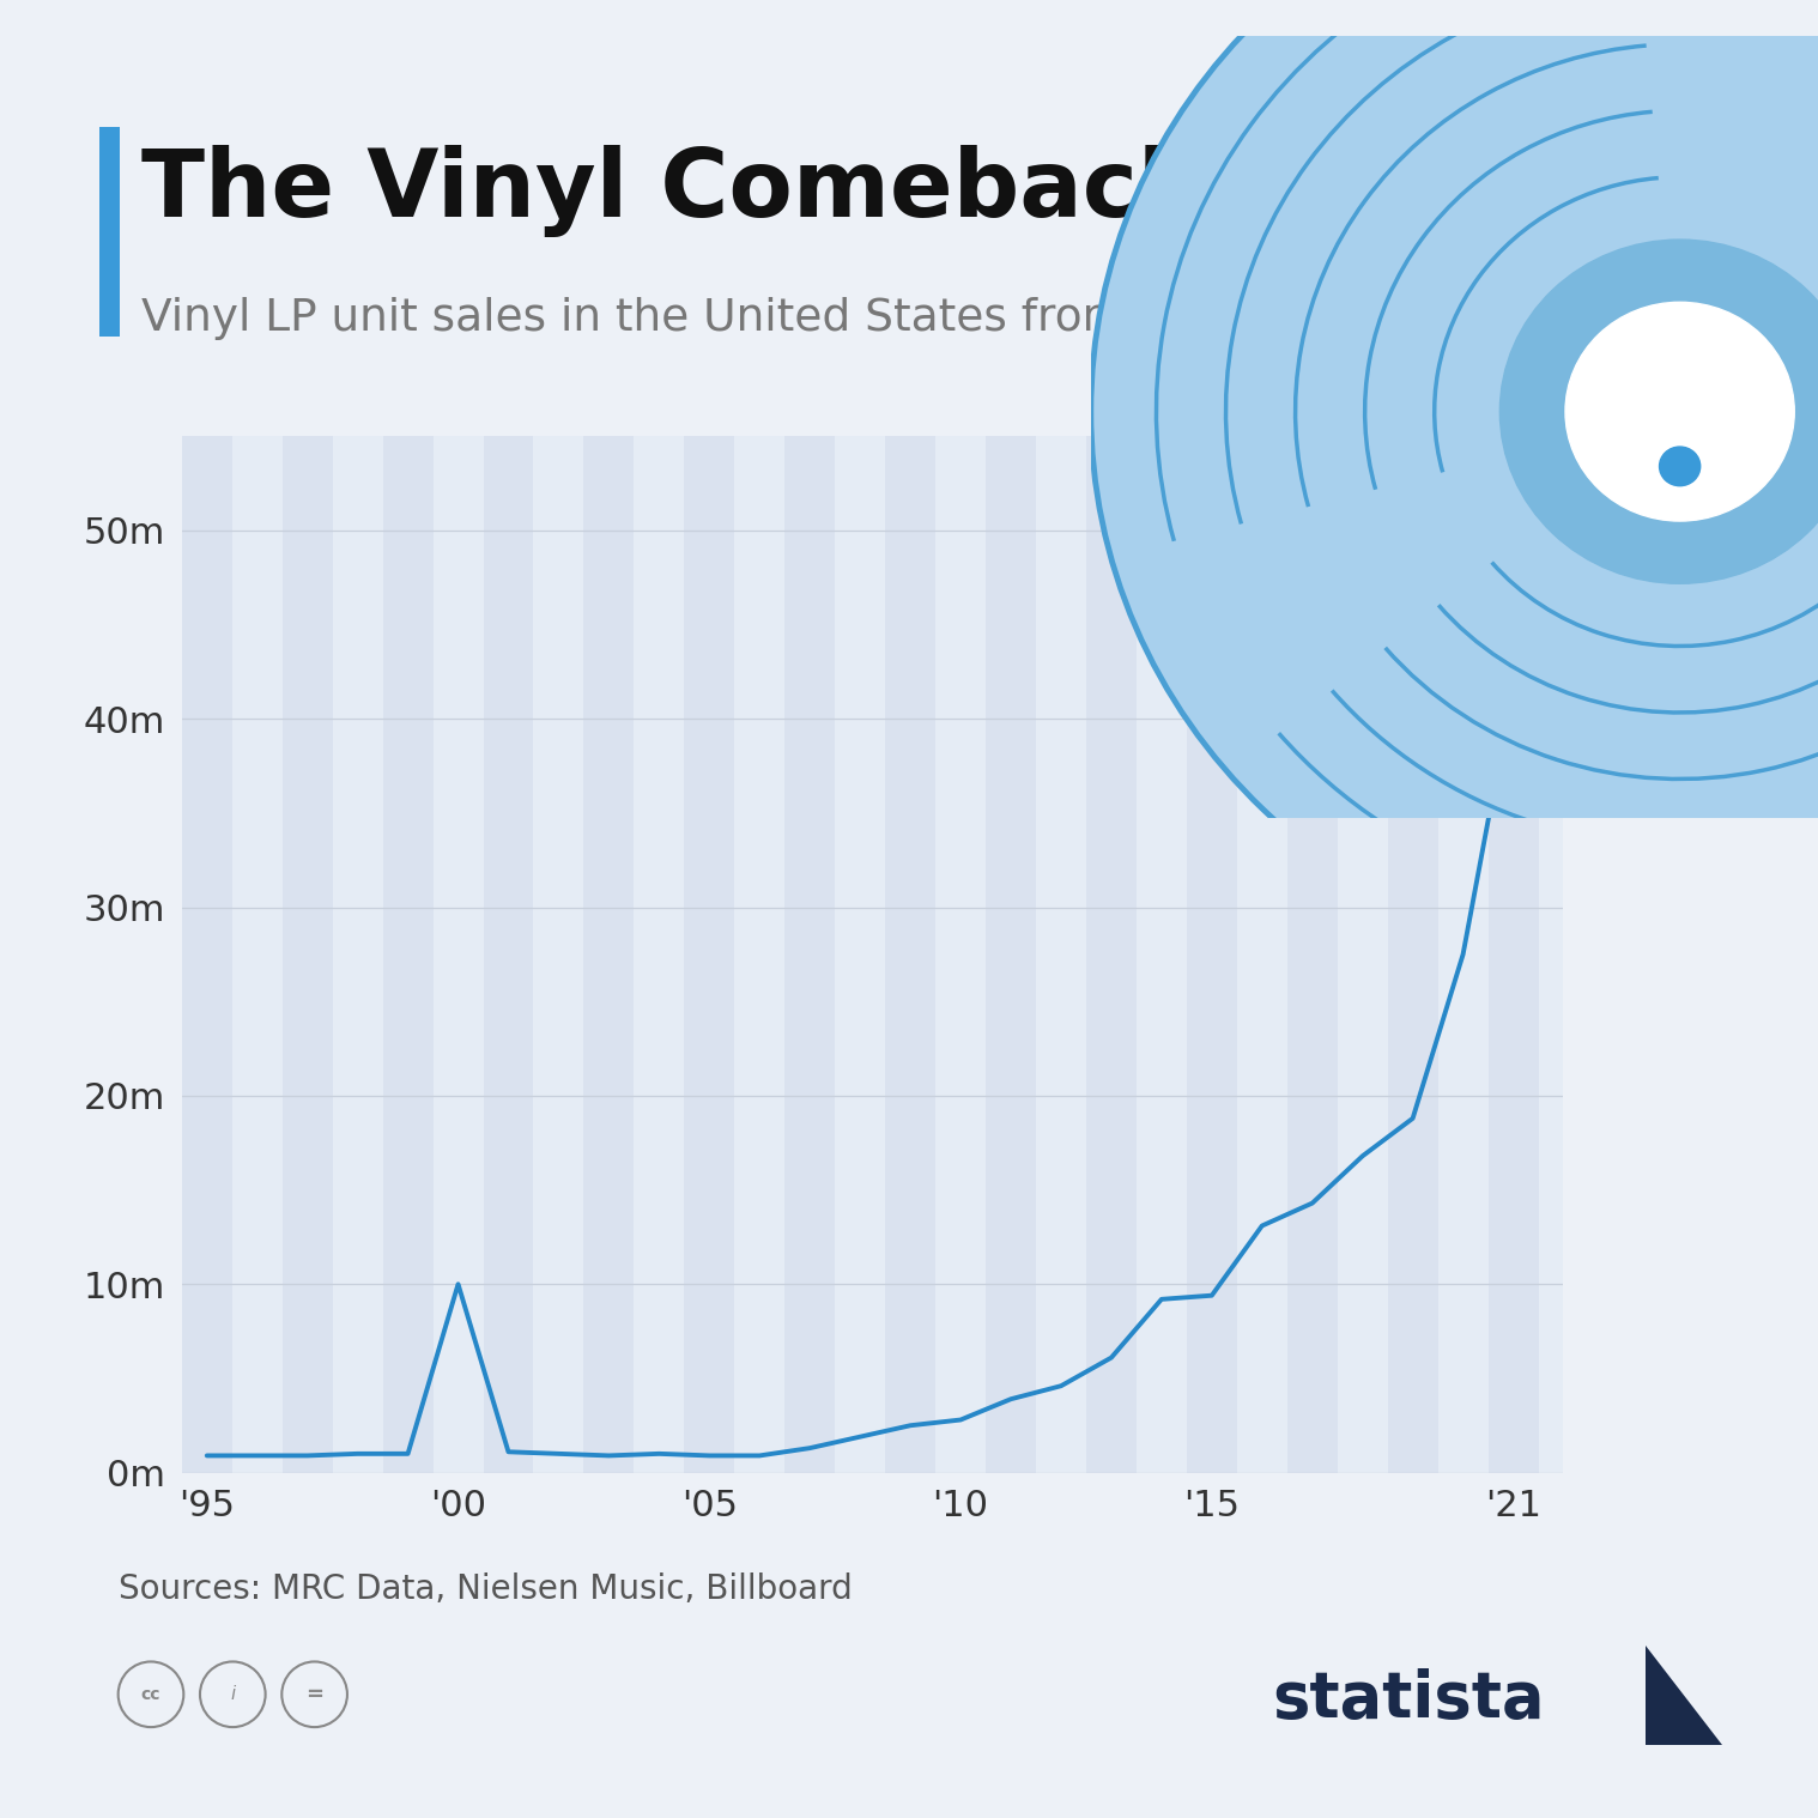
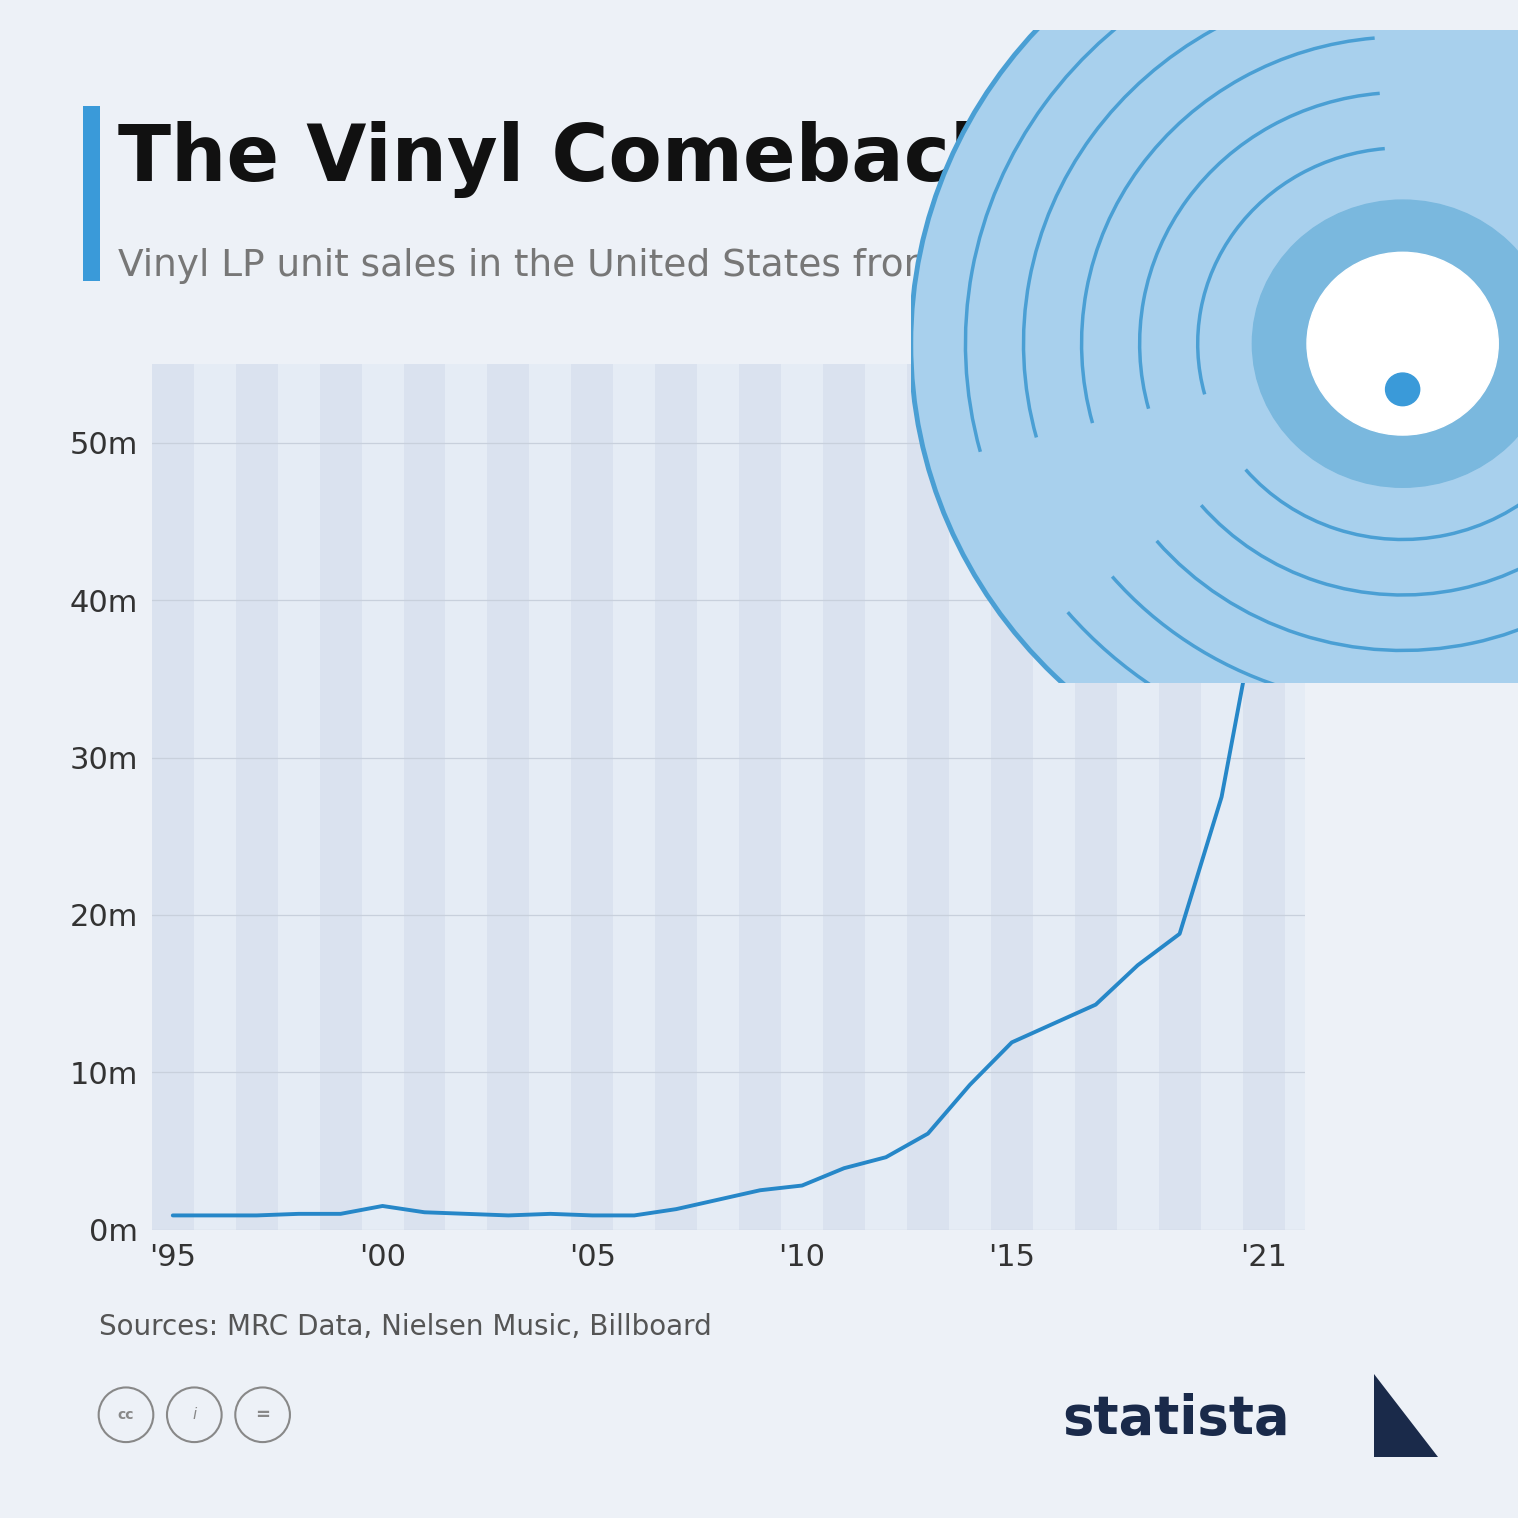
'00: 10.0m -> 1.5m
'15: 9.4m -> 11.9m
